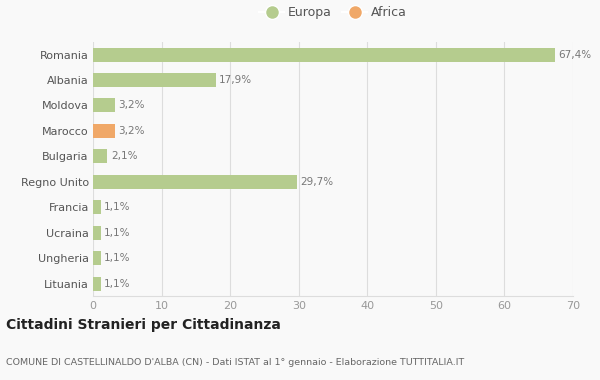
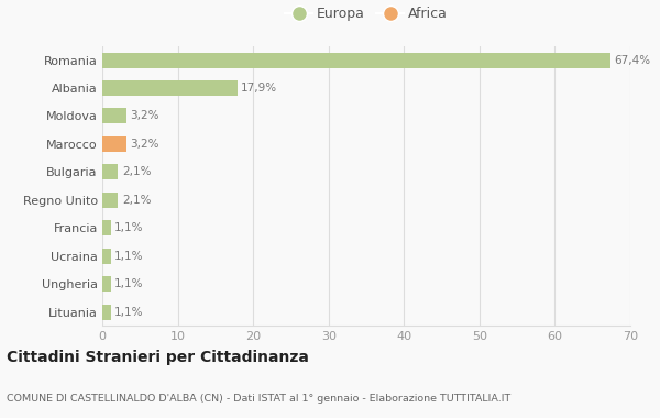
Regno Unito: 29,7% -> 2,1%
